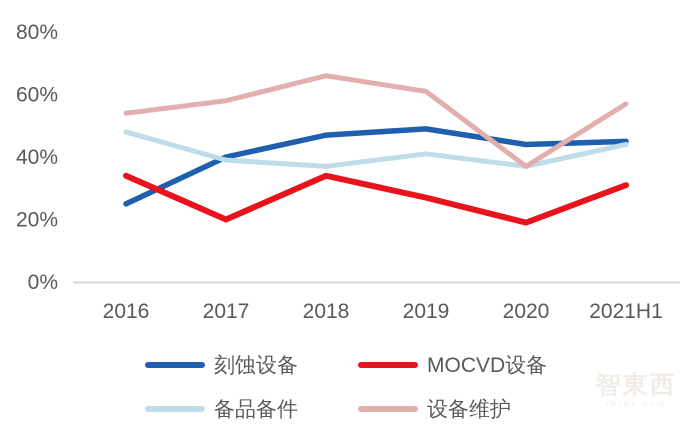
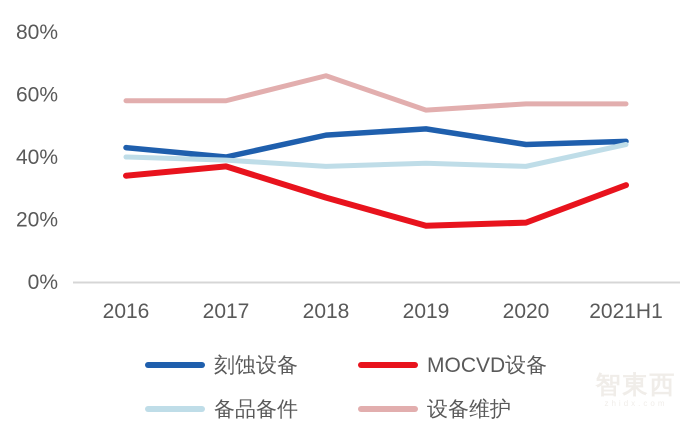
刻蚀设备/2016: 25% -> 43%
备品备件/2016: 48% -> 40%
设备维护/2016: 54% -> 58%
MOCVD设备/2017: 20% -> 37%
MOCVD设备/2018: 34% -> 27%
MOCVD设备/2019: 27% -> 18%
备品备件/2019: 41% -> 38%
设备维护/2019: 61% -> 55%
设备维护/2020: 37% -> 57%
